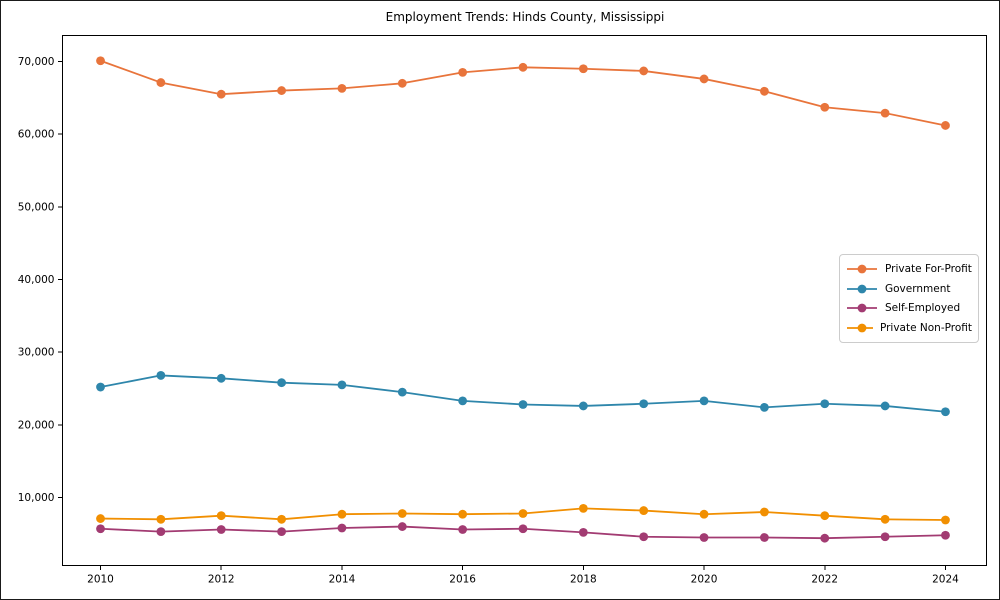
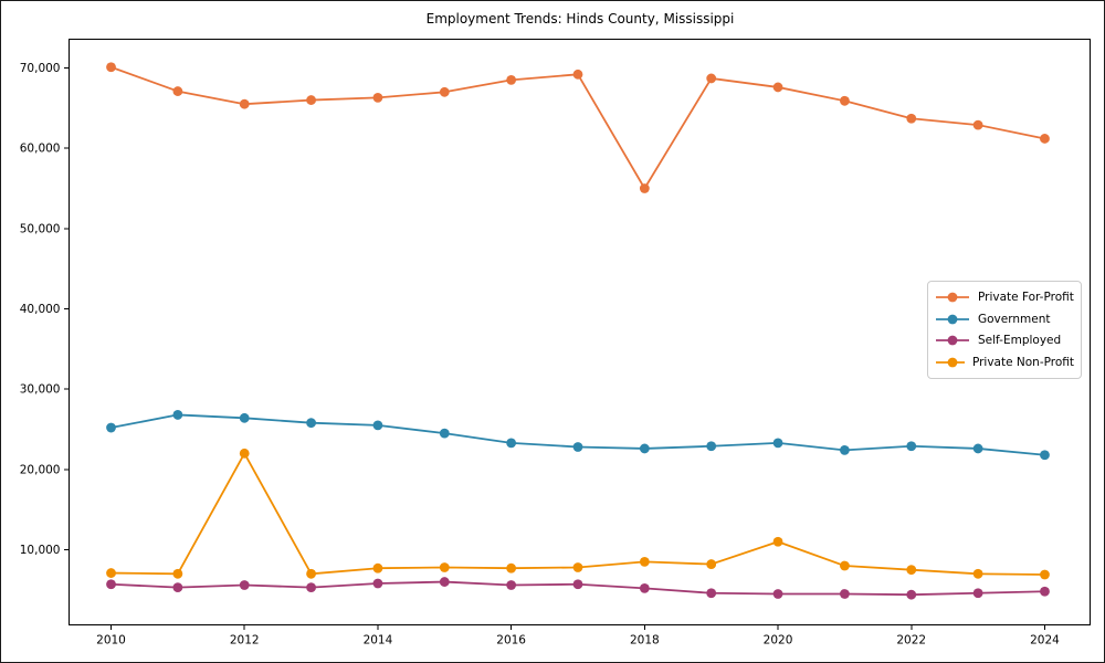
Private Non-Profit/2012: 8000 -> 22000
Private For-Profit/2018: 69000 -> 55000
Private Non-Profit/2020: 8000 -> 11000
